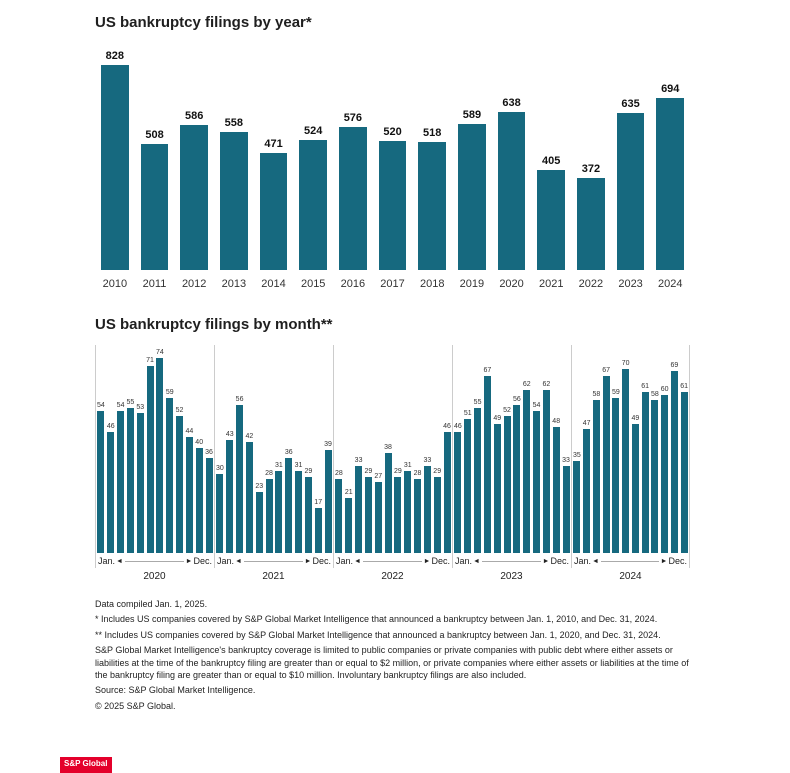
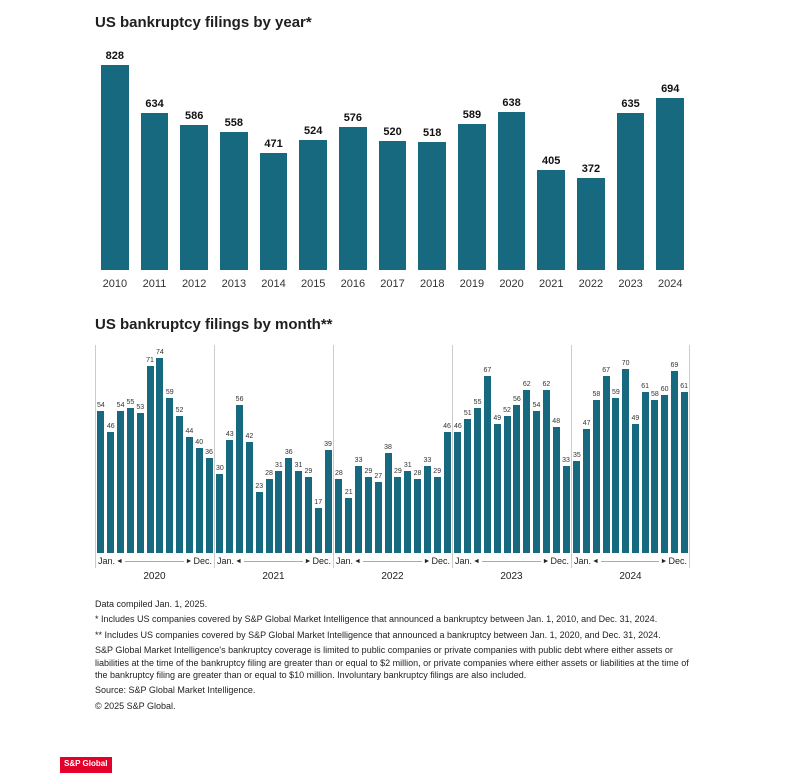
US bankruptcy filings by year*/2011: 508 -> 634
